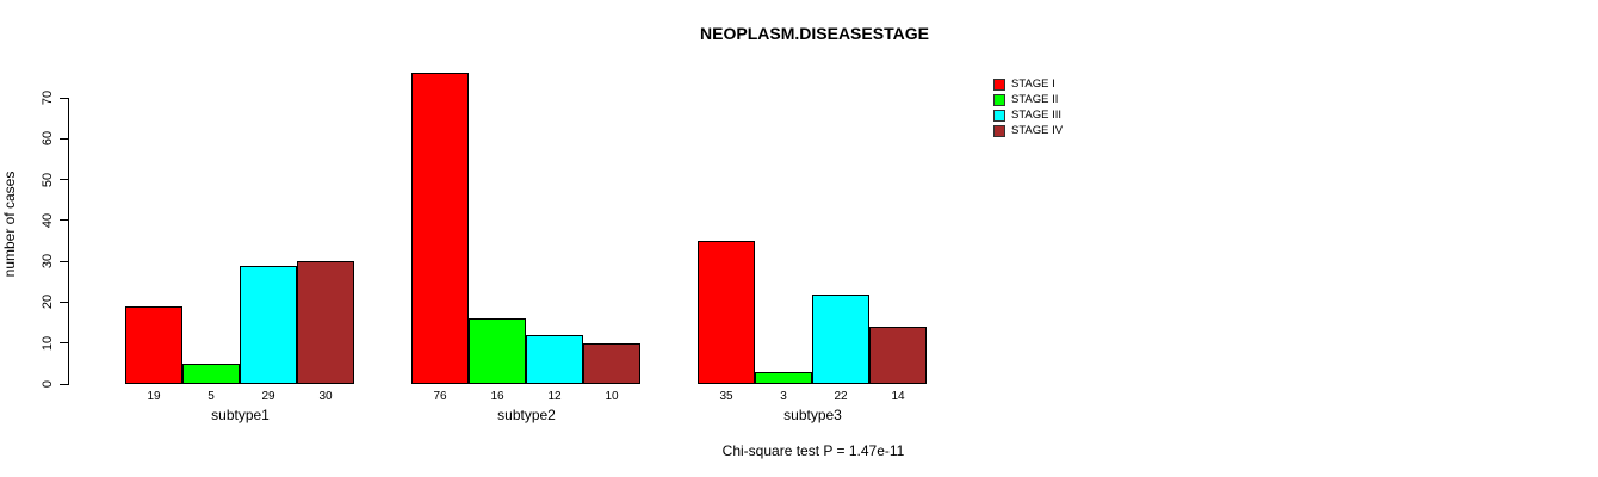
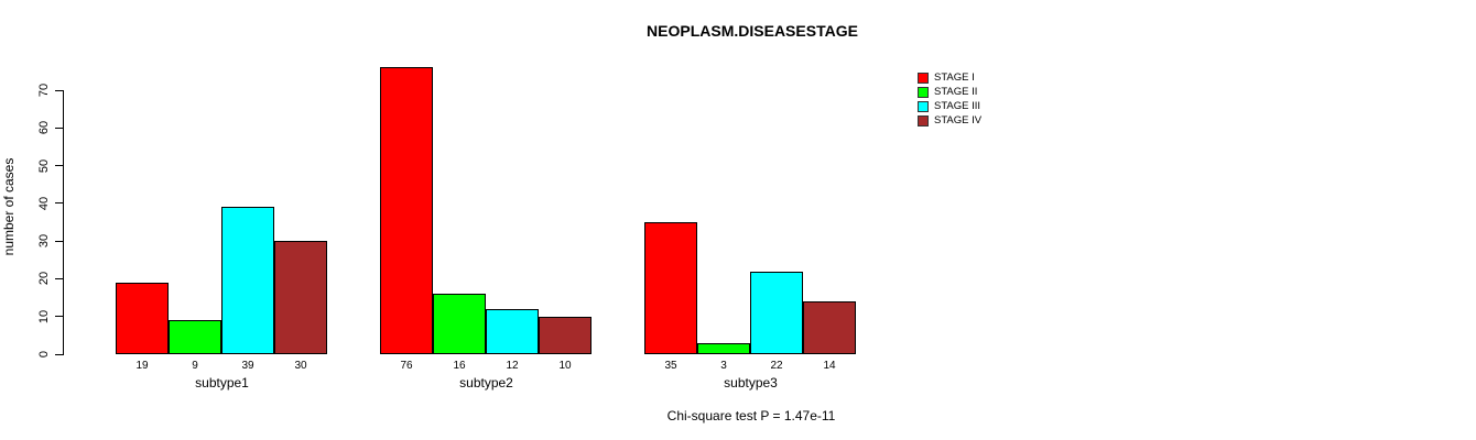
STAGE II/subtype1: 5 -> 9
STAGE III/subtype1: 29 -> 39
